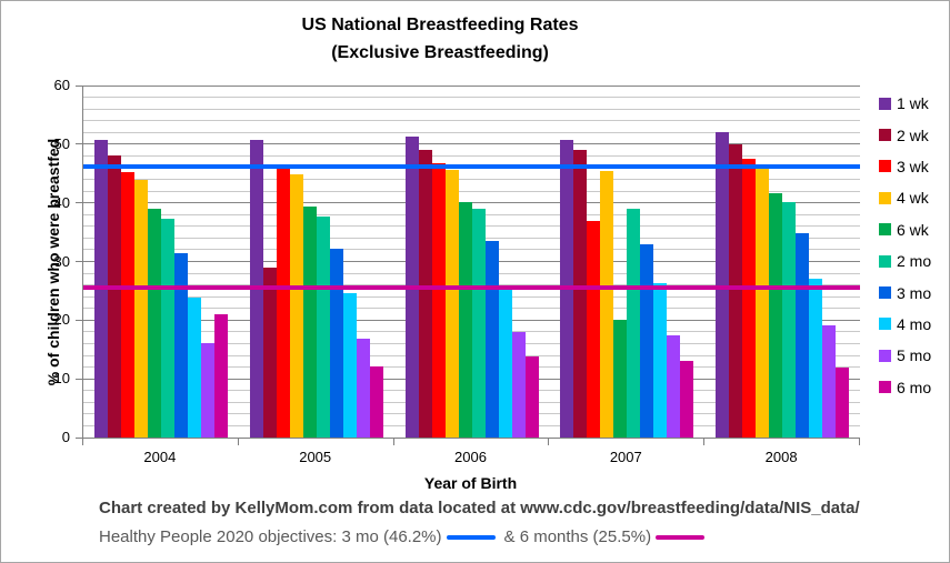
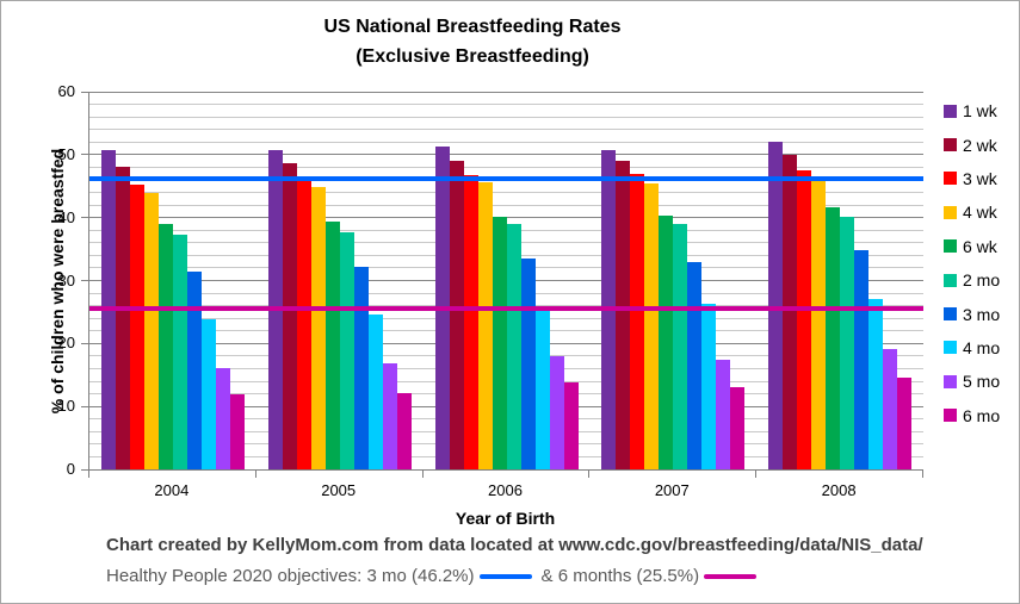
6 mo/2004: 21 -> 12
2 wk/2005: 29 -> 49
3 wk/2007: 37 -> 47
6 wk/2007: 20 -> 40
6 mo/2008: 12 -> 15
